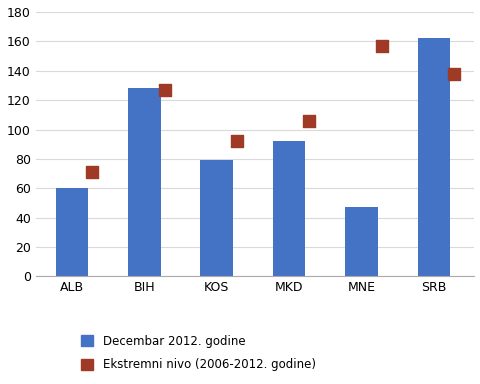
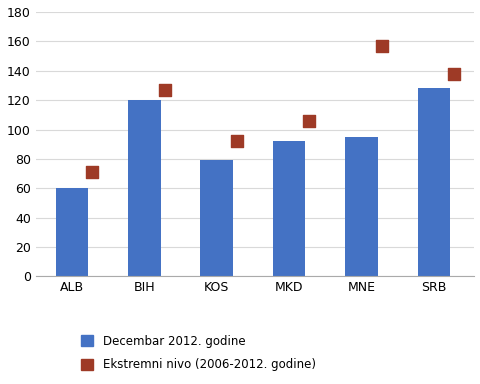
Decembar 2012. godine/BIH: 128 -> 120
Decembar 2012. godine/MNE: 47 -> 95
Decembar 2012. godine/SRB: 162 -> 128
